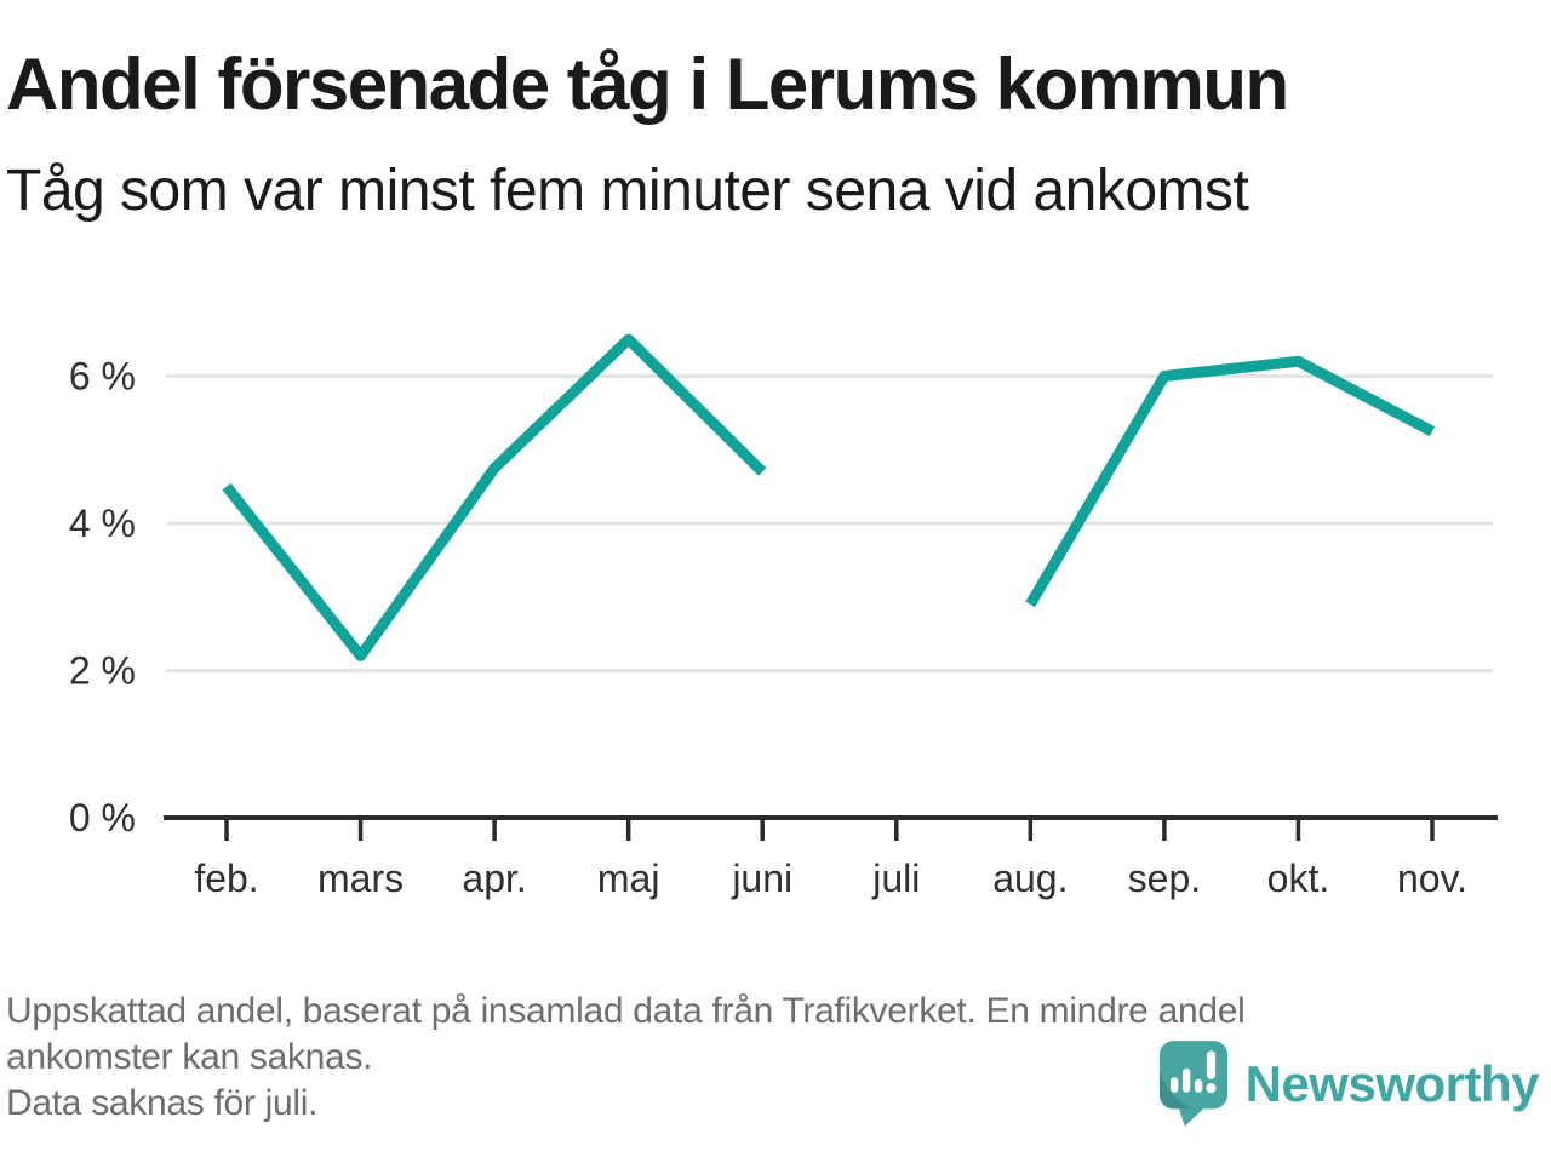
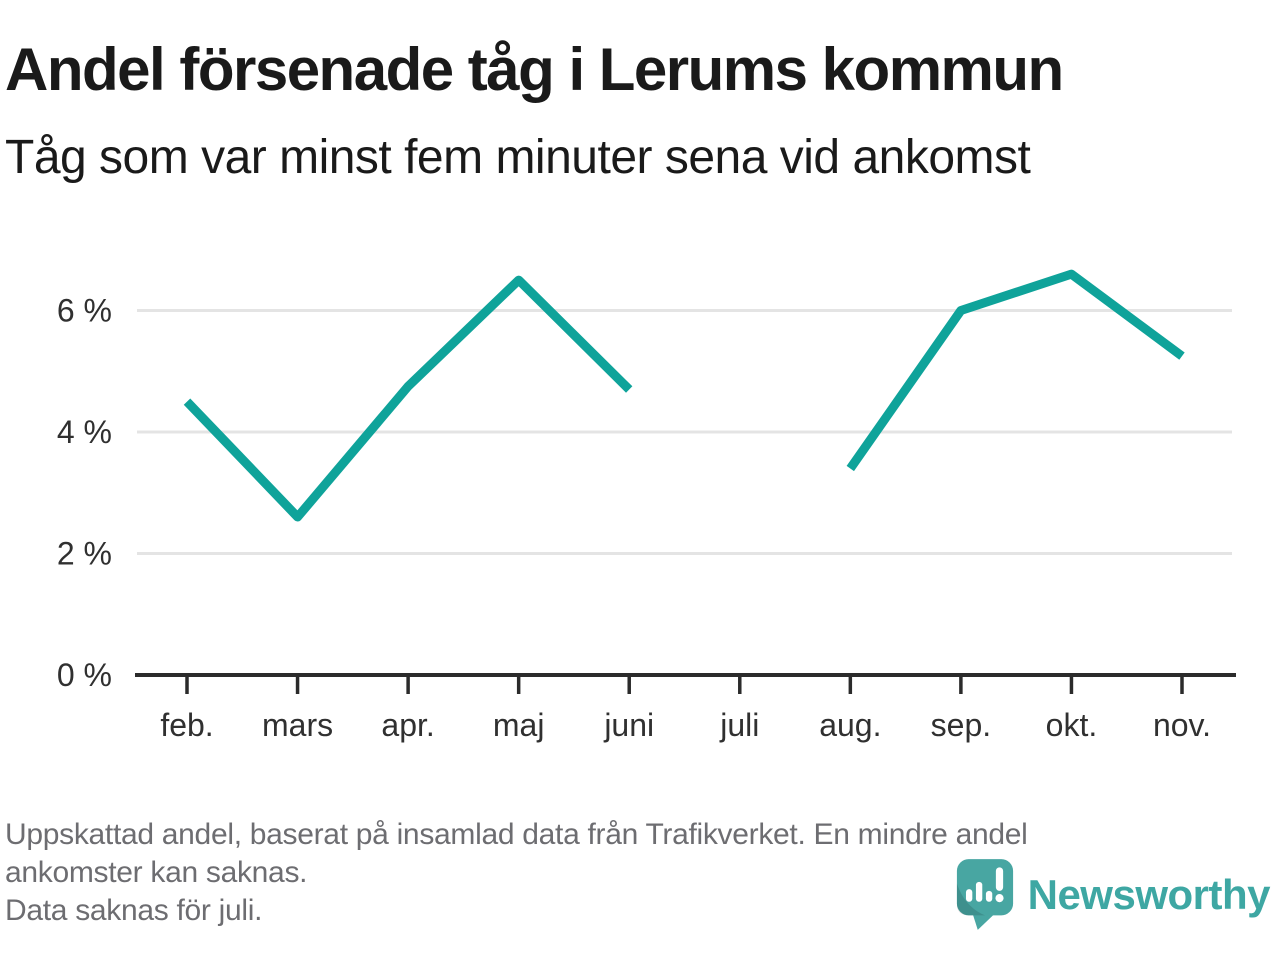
mars: 2.2% -> 2.6%
aug.: 2.9% -> 3.4%
okt.: 6.2% -> 6.6%
